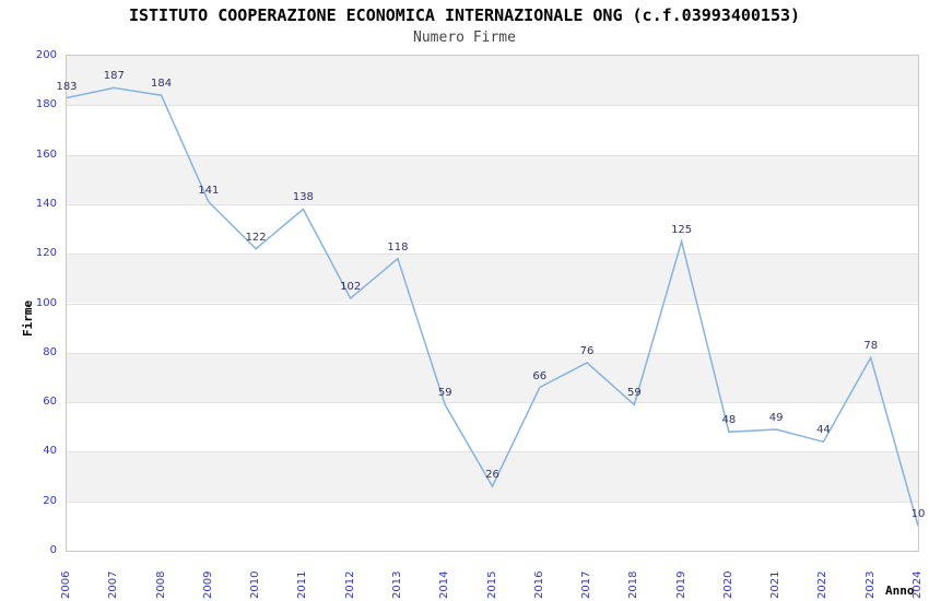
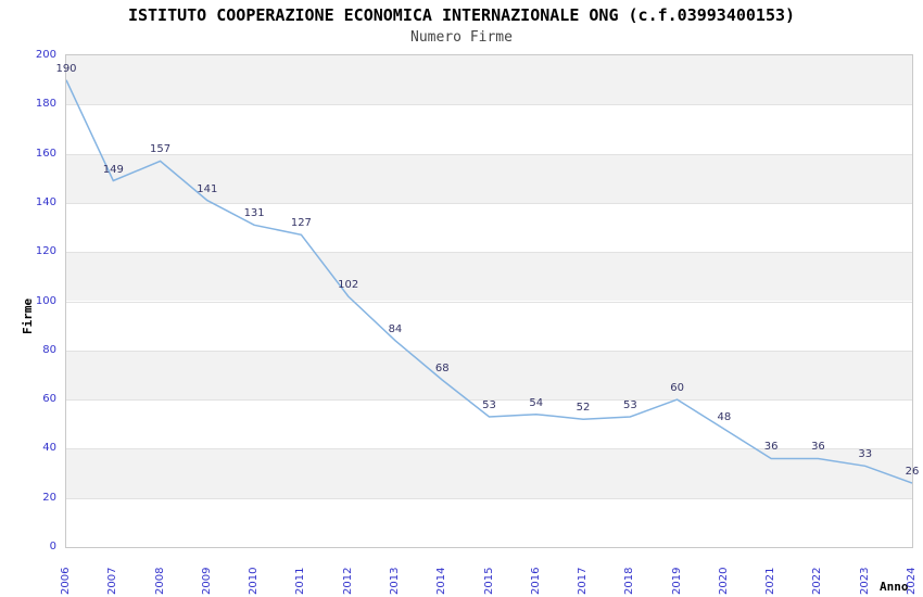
2006: 183 -> 190
2007: 187 -> 149
2008: 184 -> 157
2010: 122 -> 131
2011: 138 -> 127
2013: 118 -> 84
2014: 59 -> 68
2015: 26 -> 53
2016: 66 -> 54
2017: 76 -> 52
2018: 59 -> 53
2019: 125 -> 60
2021: 49 -> 36
2022: 44 -> 36
2023: 78 -> 33
2024: 10 -> 26
